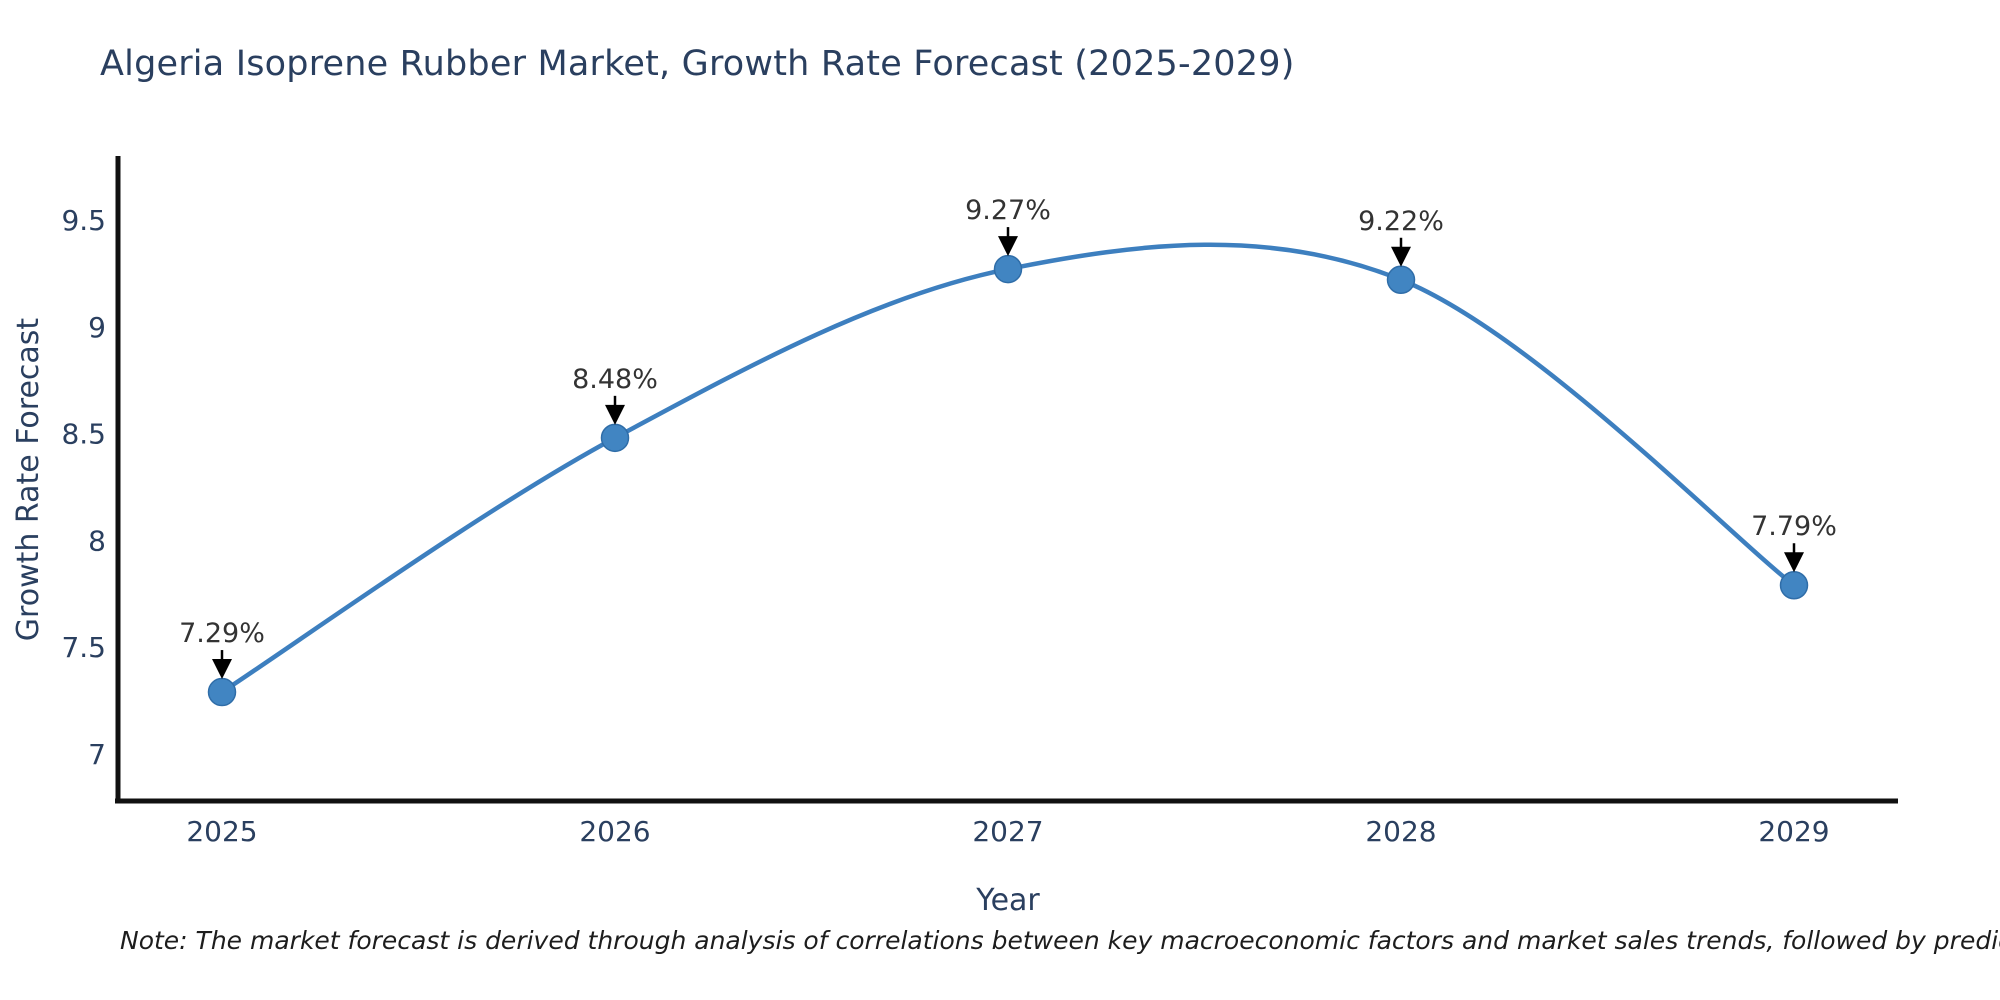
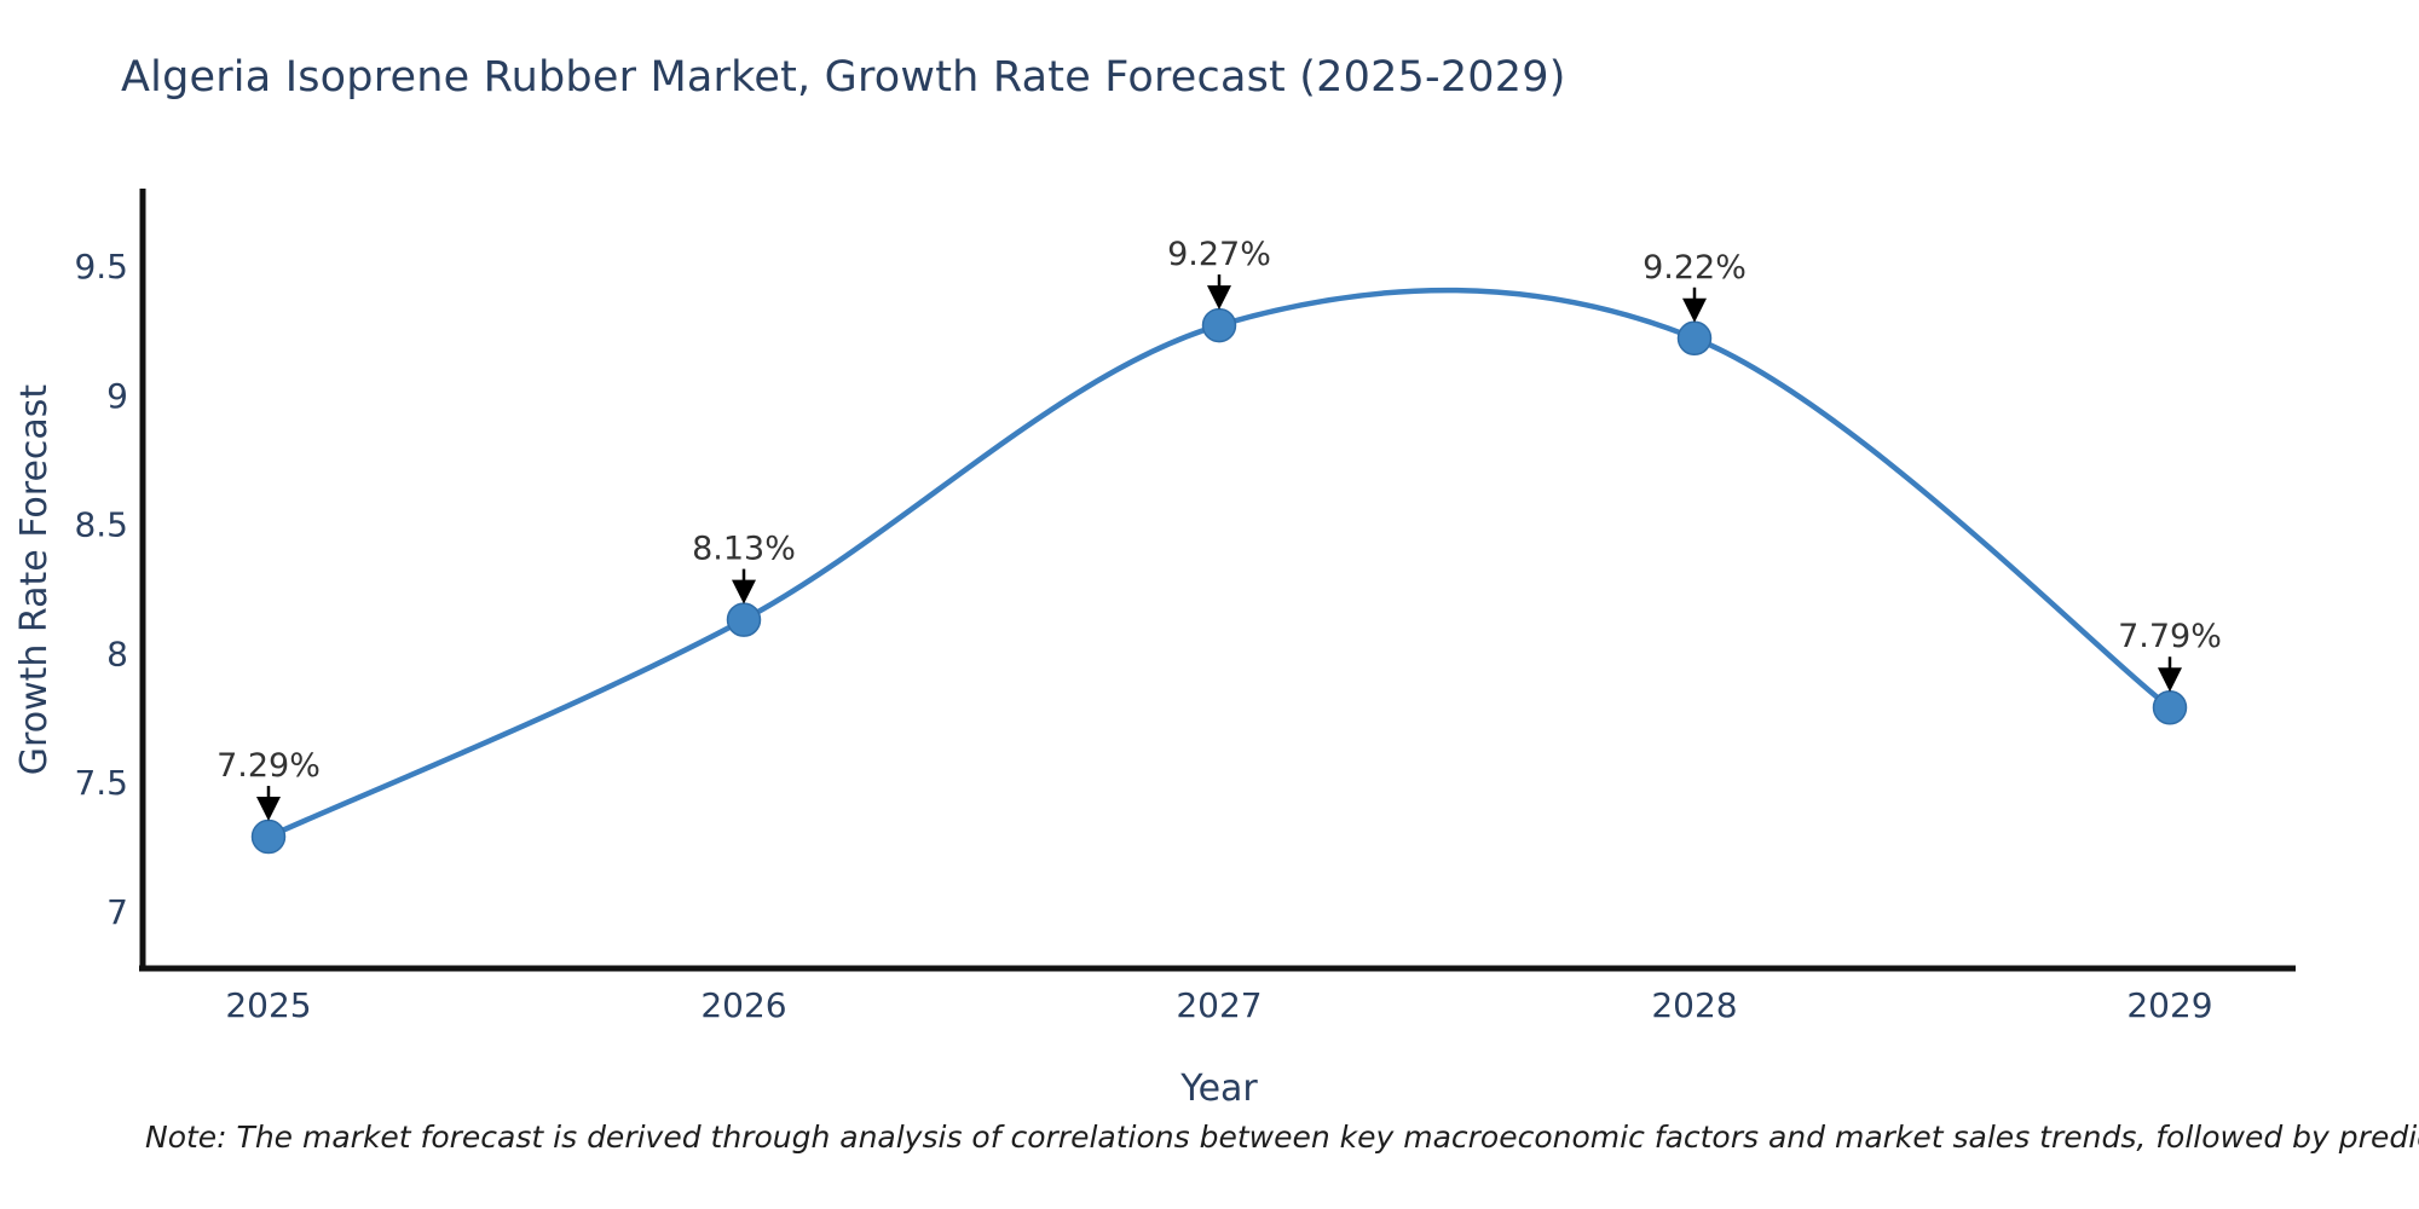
2026: 8.48% -> 8.13%
